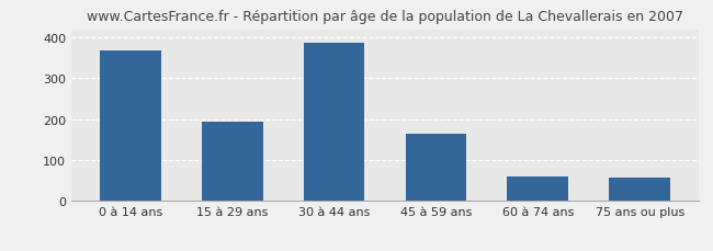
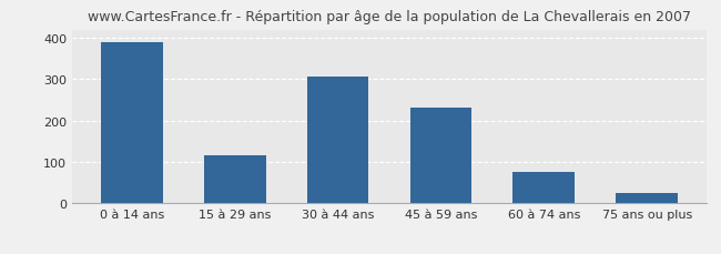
0 à 14 ans: 368 -> 390
15 à 29 ans: 193 -> 115
30 à 44 ans: 388 -> 305
45 à 59 ans: 163 -> 230
60 à 74 ans: 60 -> 75
75 ans ou plus: 57 -> 25
